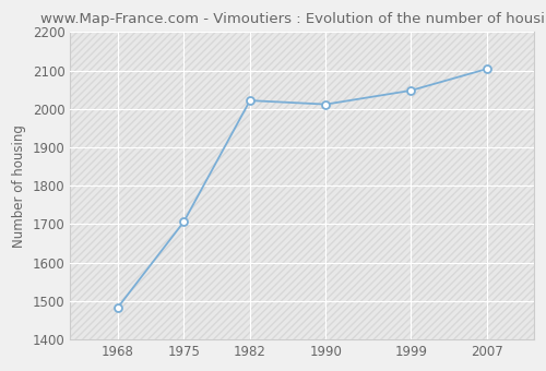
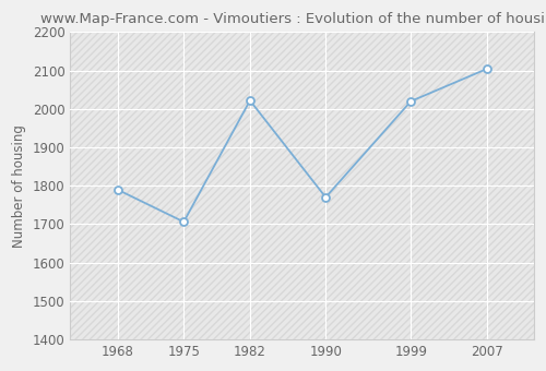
1968: 1482 -> 1790
1990: 2012 -> 1770
1999: 2048 -> 2020
